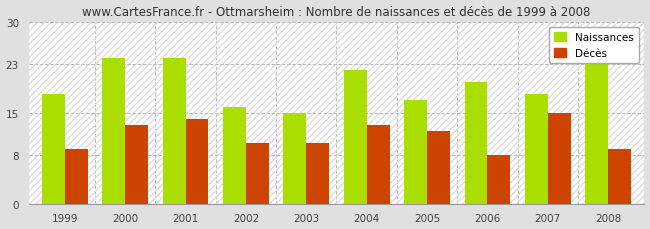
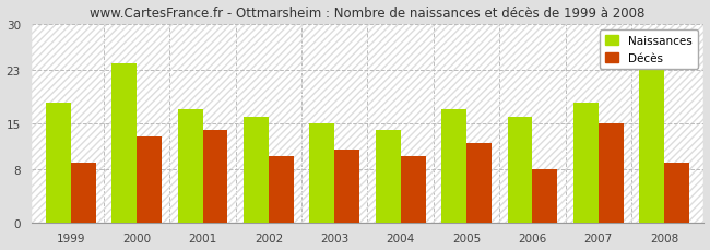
Naissances/2001: 24 -> 17
Décès/2003: 10 -> 11
Naissances/2004: 22 -> 14
Décès/2004: 13 -> 10
Naissances/2006: 20 -> 16
